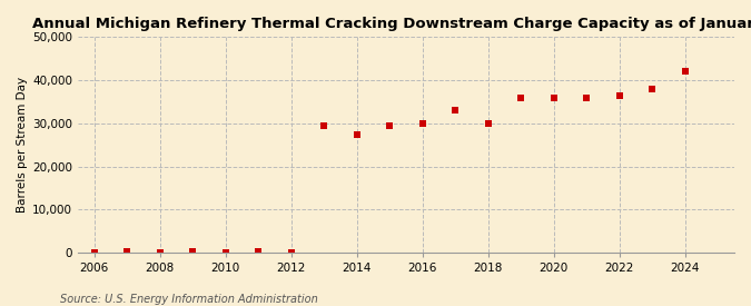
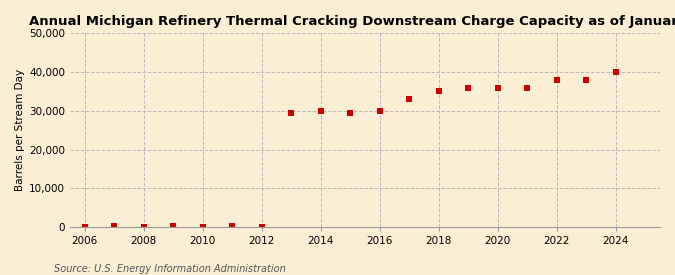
2014: 27,500 -> 30,000
2018: 30,000 -> 35,000
2022: 36,500 -> 38,000
2024: 42,000 -> 40,000
